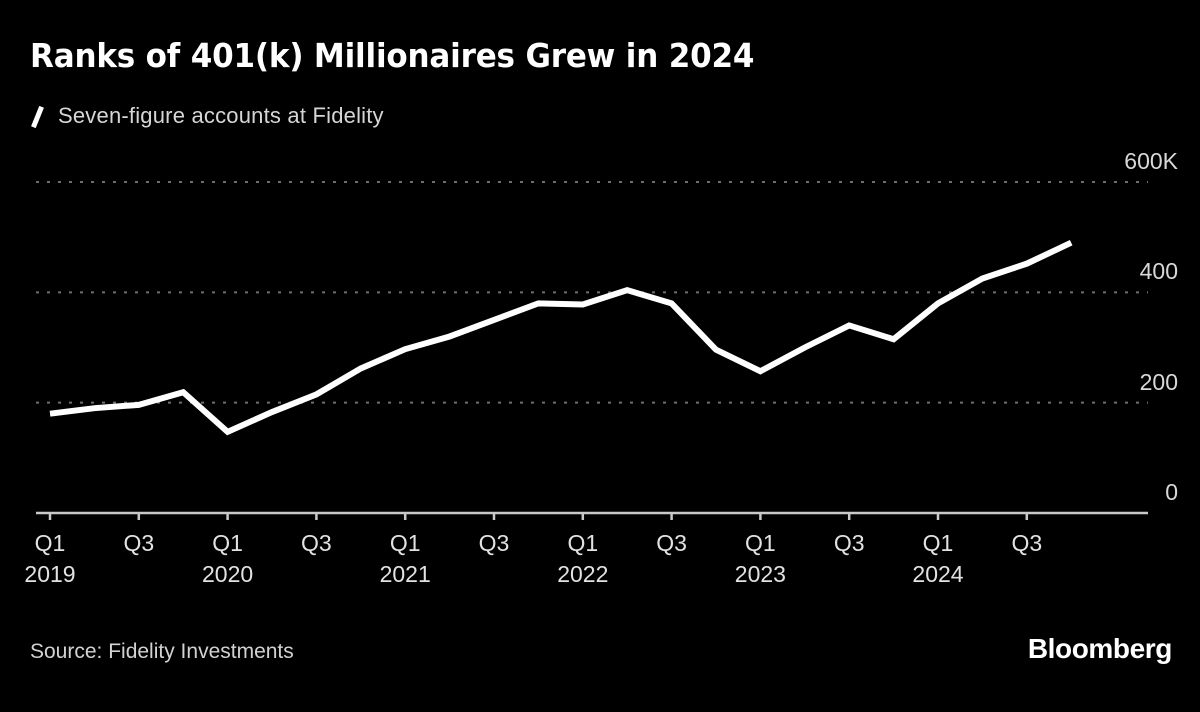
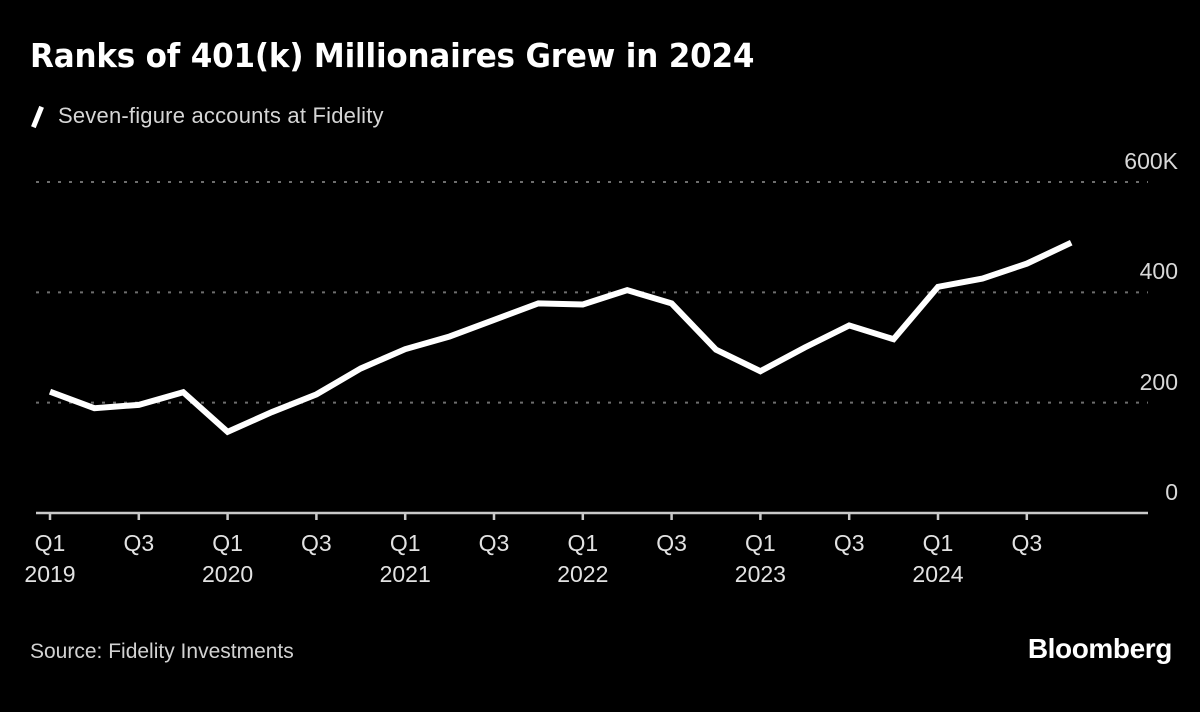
Q1 2019: 180K -> 220K
Q1 2024: 380K -> 410K
